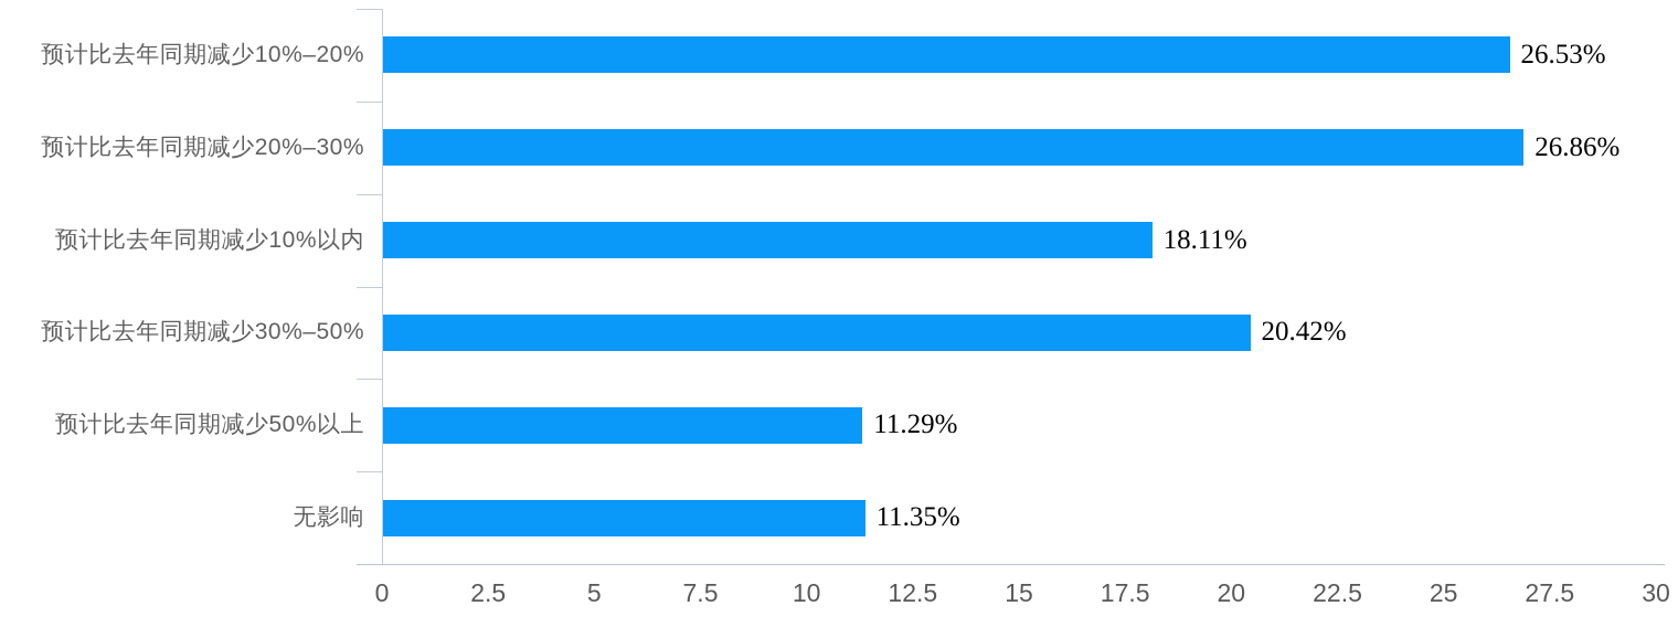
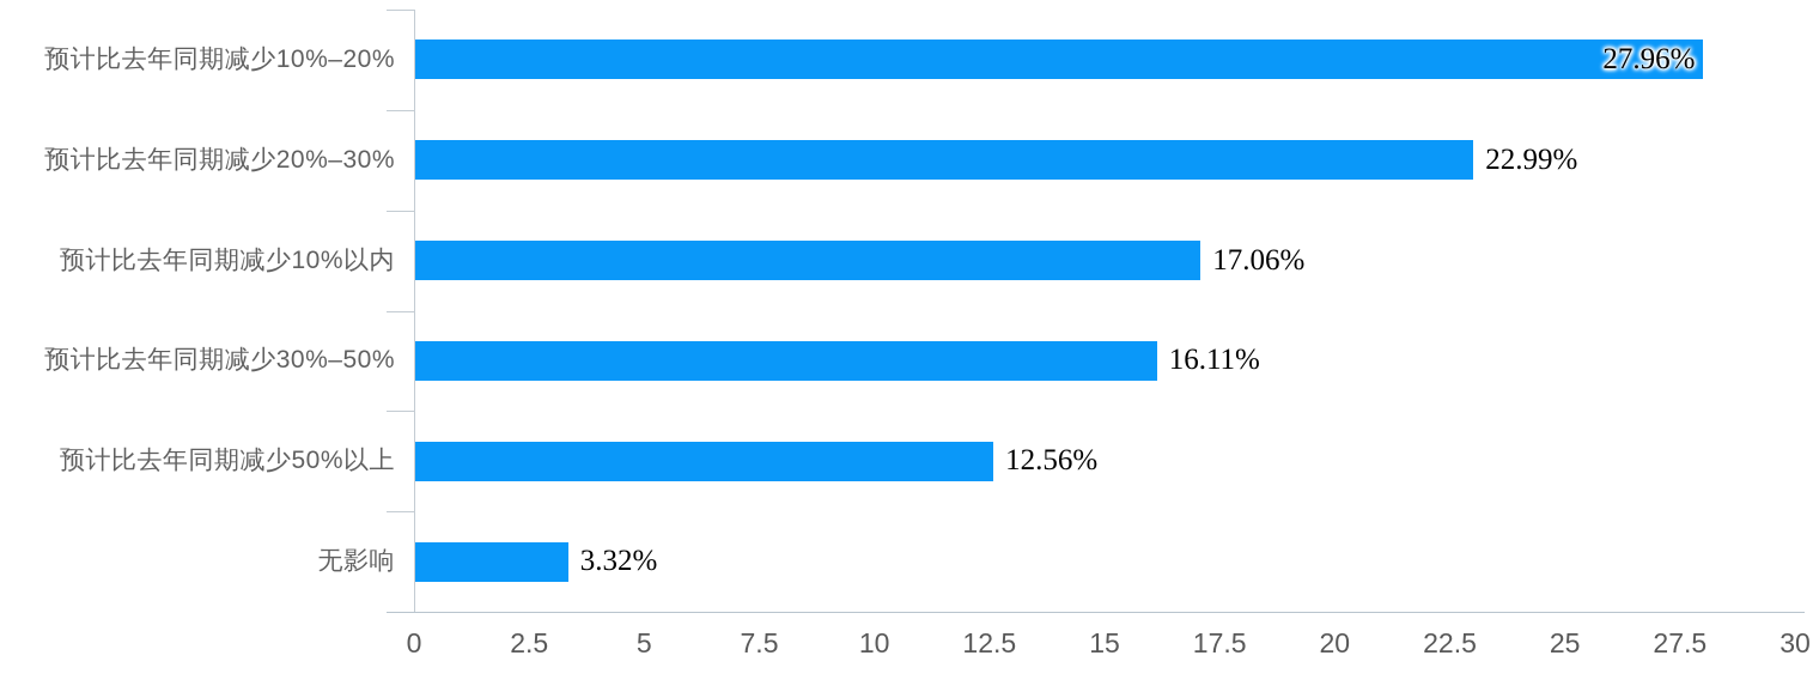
预计比去年同期减少10%–20%: 26.53% -> 27.96%
预计比去年同期减少20%–30%: 26.86% -> 22.99%
预计比去年同期减少10%以内: 18.11% -> 17.06%
预计比去年同期减少30%–50%: 20.42% -> 16.11%
预计比去年同期减少50%以上: 11.29% -> 12.56%
无影响: 11.35% -> 3.32%
